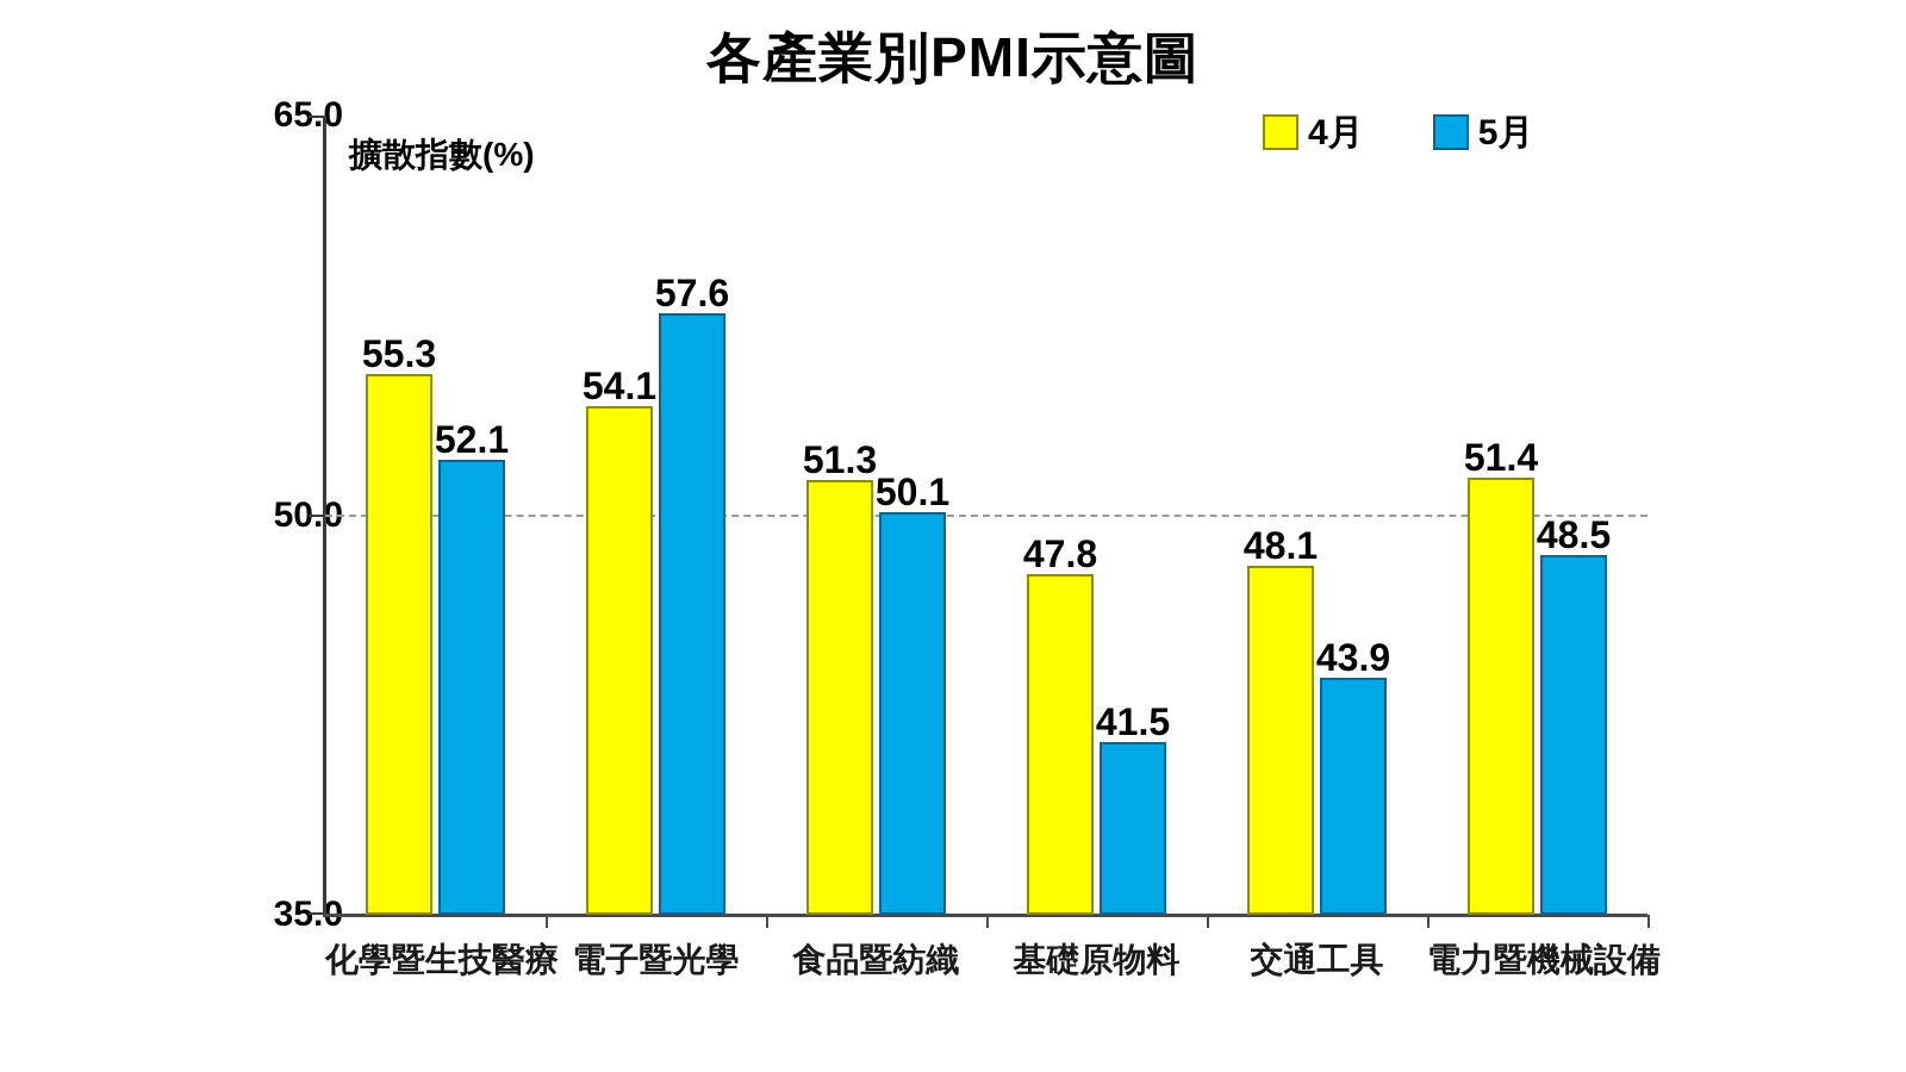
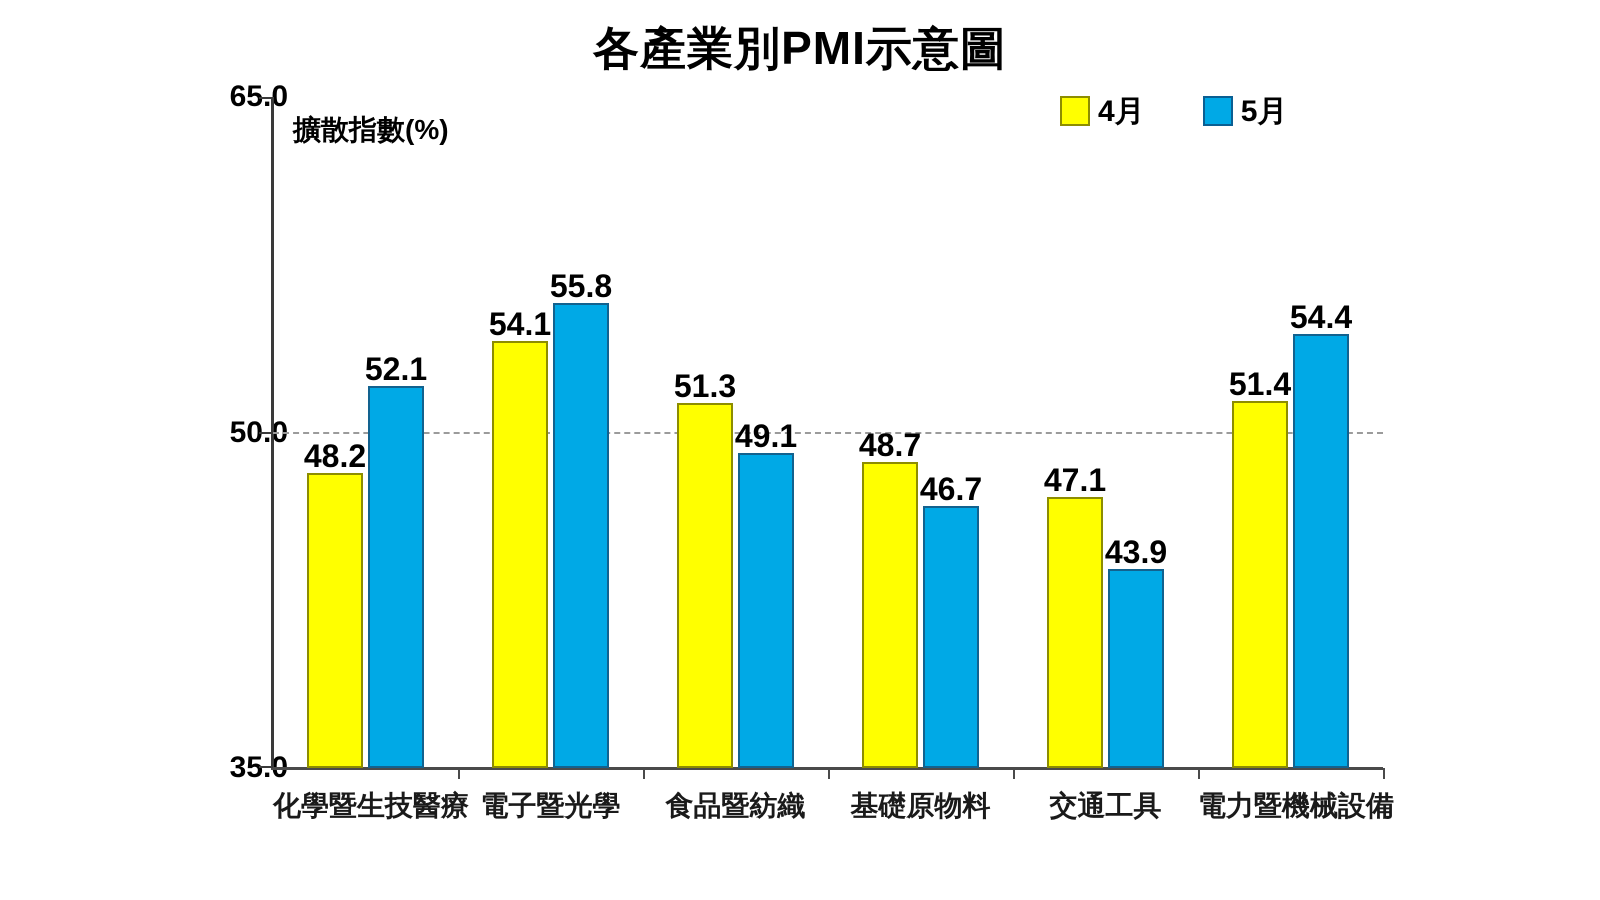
4月/化學暨生技醫療: 55.3 -> 48.2
5月/電子暨光學: 57.6 -> 55.8
5月/食品暨紡織: 50.1 -> 49.1
4月/基礎原物料: 47.8 -> 48.7
5月/基礎原物料: 41.5 -> 46.7
4月/交通工具: 48.1 -> 47.1
5月/電力暨機械設備: 48.5 -> 54.4
